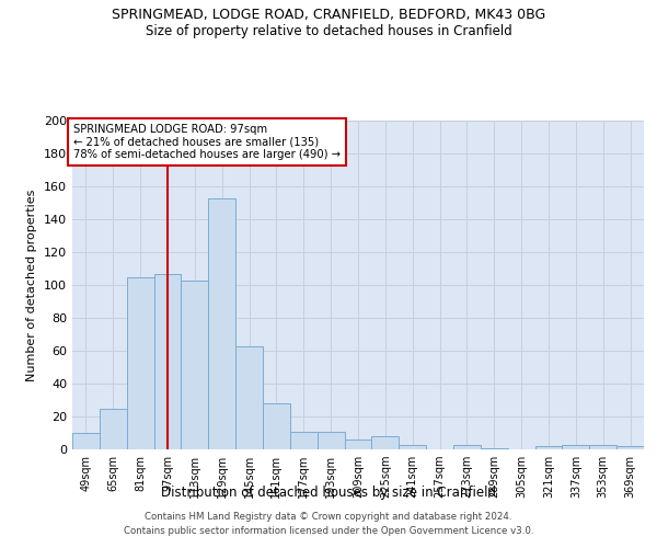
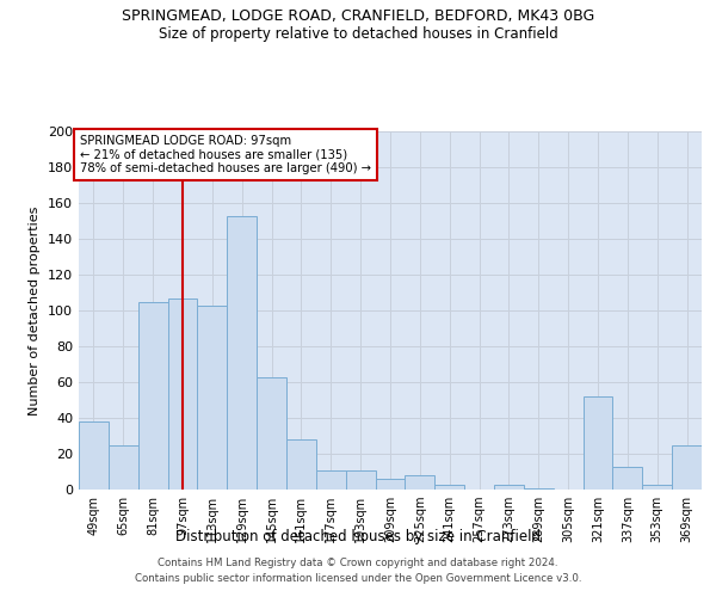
49sqm: 10 -> 38
321sqm: 2 -> 52
337sqm: 3 -> 13
369sqm: 2 -> 25
